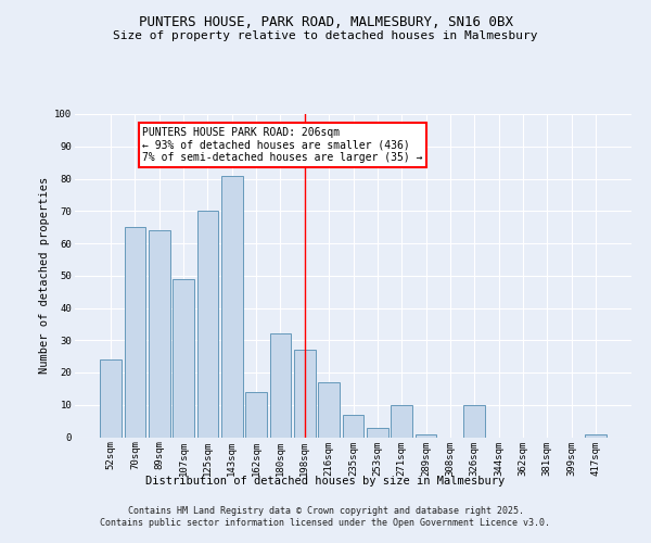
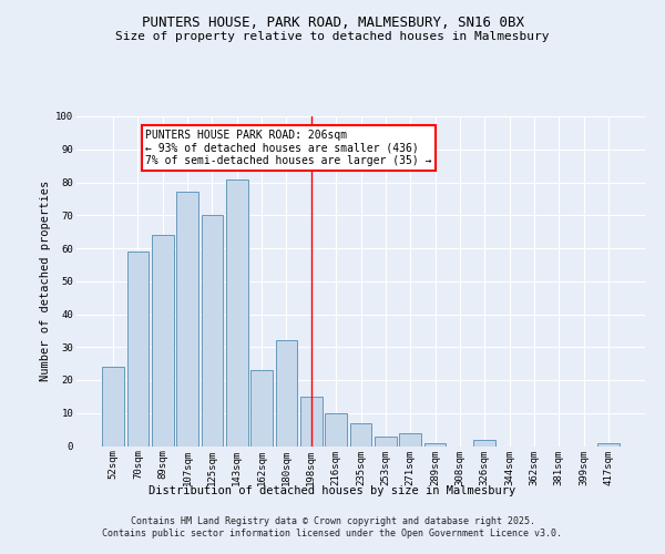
70sqm: 65 -> 59
107sqm: 49 -> 77
162sqm: 14 -> 23
198sqm: 27 -> 15
216sqm: 17 -> 10
271sqm: 10 -> 4
326sqm: 10 -> 2
